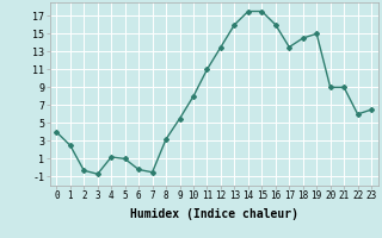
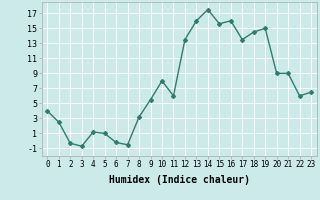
11: 11.0 -> 6.0
15: 17.5 -> 15.6
